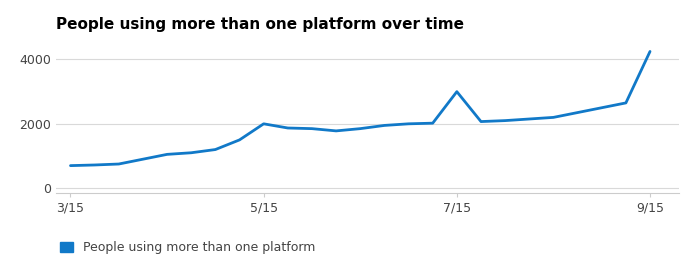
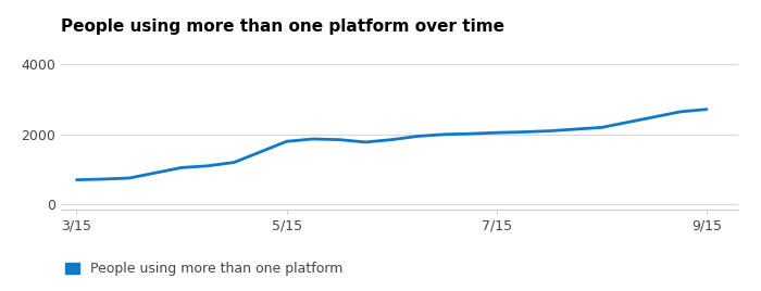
5/15: 2000 -> 1800
7/15: 3000 -> 2050
9/15: 4250 -> 2720
